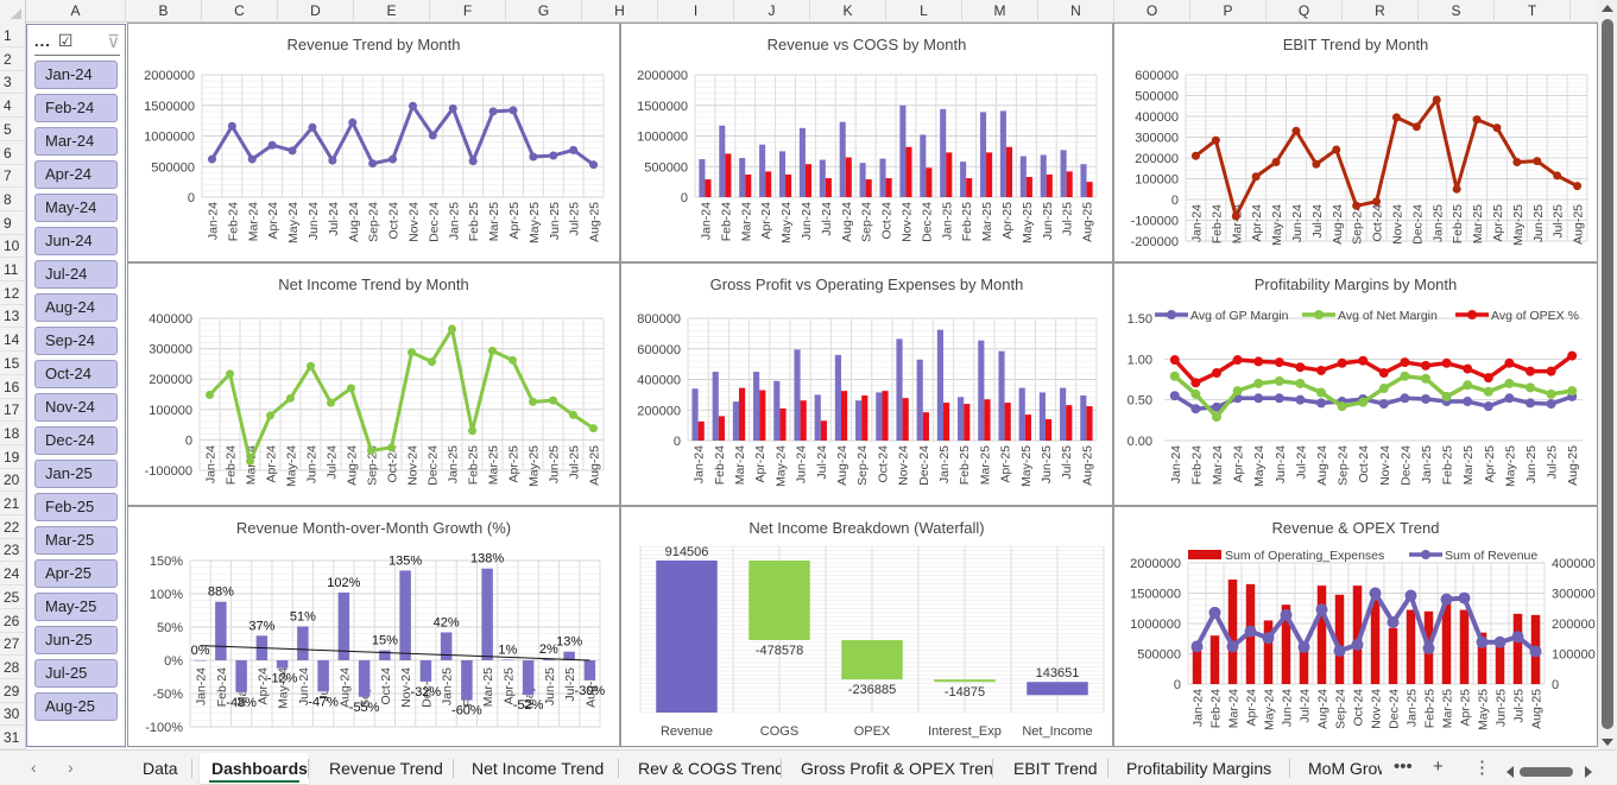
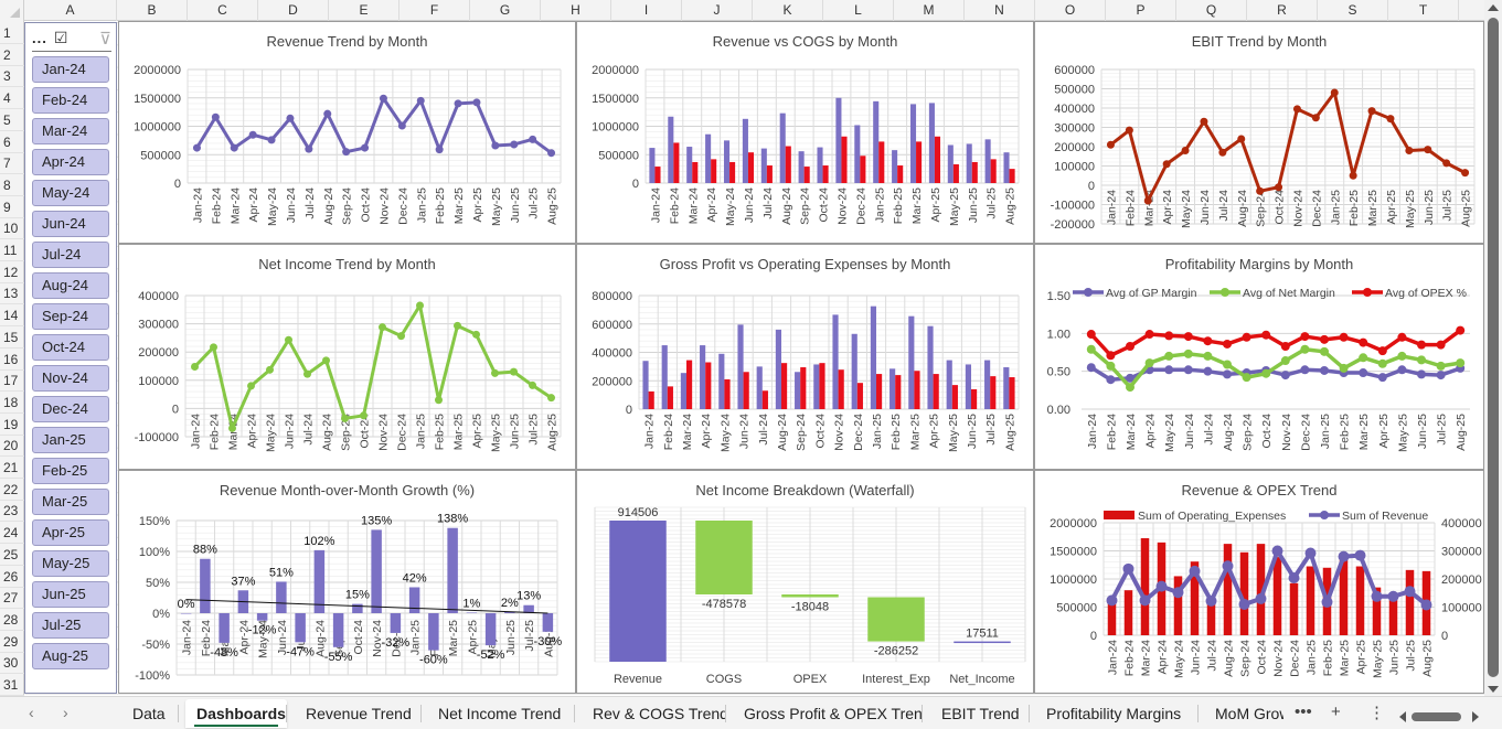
Net Income Breakdown (Waterfall)/OPEX: -236885 -> -18048
Net Income Breakdown (Waterfall)/Interest_Exp: -14875 -> -286252
Net Income Breakdown (Waterfall)/Net_Income: 143651 -> 17511
